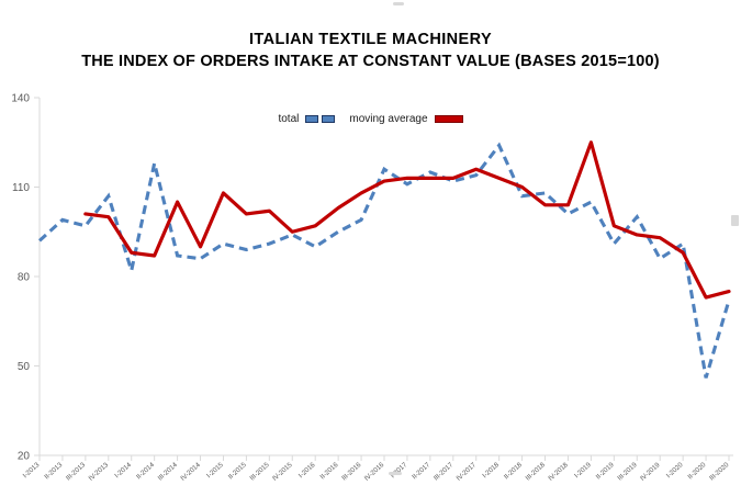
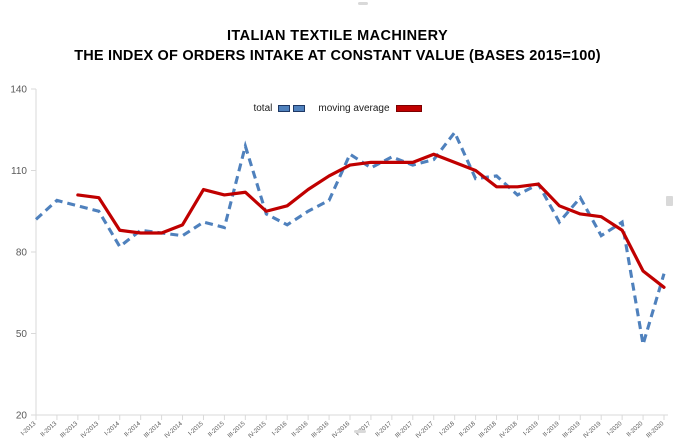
total/IV-2013: 107 -> 95
total/II-2014: 118 -> 88
moving average/III-2014: 105 -> 87
moving average/I-2015: 108 -> 103
total/III-2015: 91 -> 119
moving average/I-2019: 125 -> 105
moving average/III-2020: 75 -> 67
